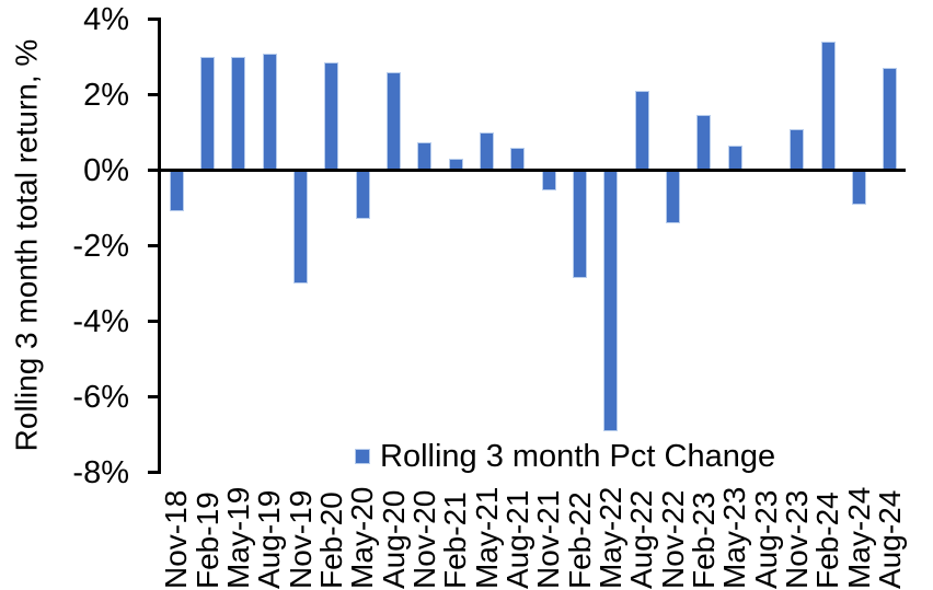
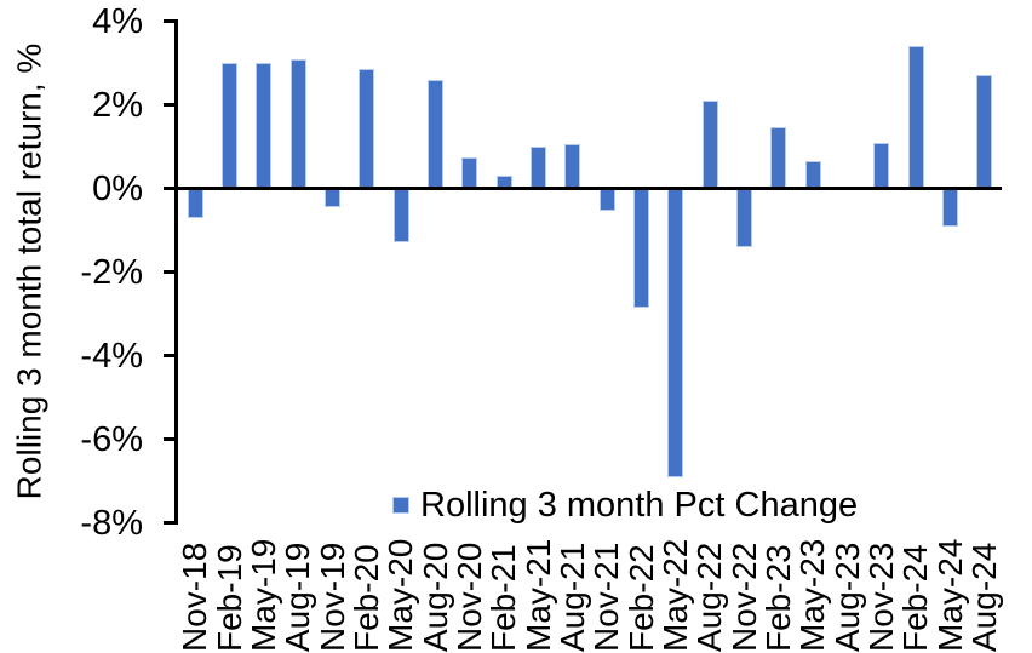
Nov-18: -1.1% -> -0.7%
Nov-19: -3.0% -> -0.5%
Aug-21: 0.6% -> 1.1%
